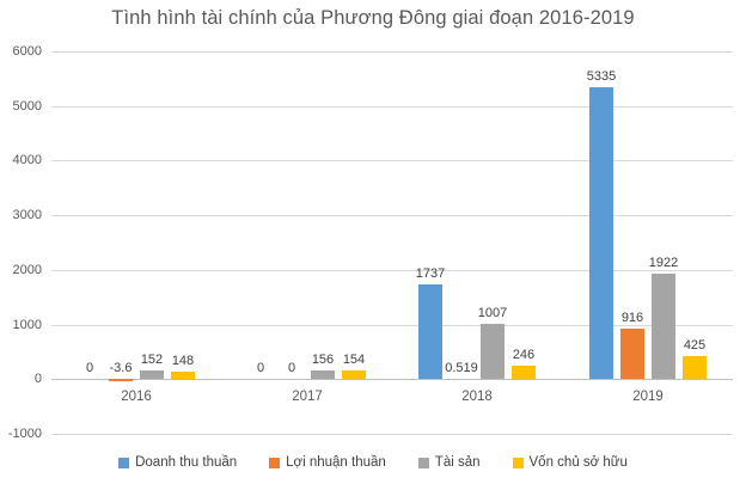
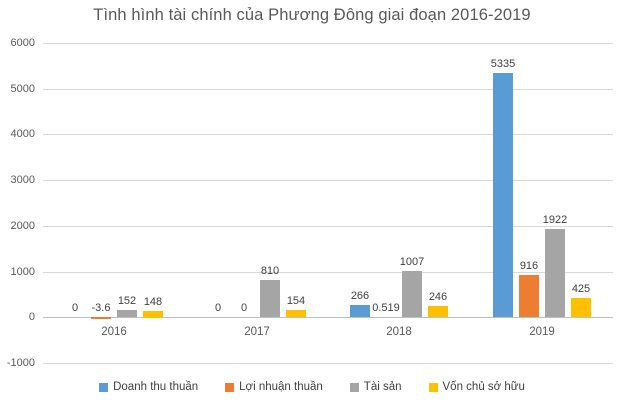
Tài sản/2017: 156 -> 810
Doanh thu thuần/2018: 1737 -> 266
